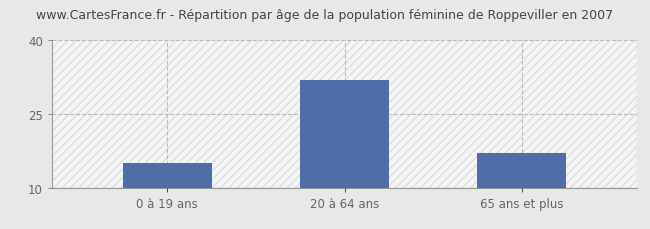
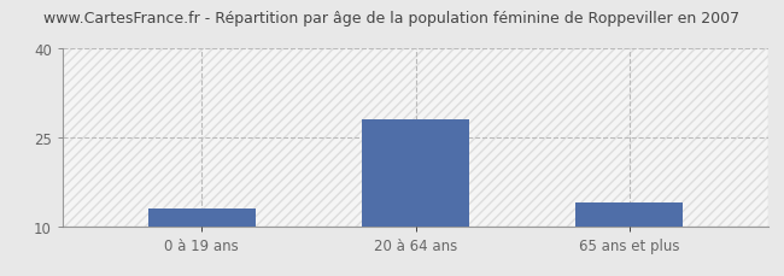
0 à 19 ans: 15 -> 13
20 à 64 ans: 32 -> 28
65 ans et plus: 17 -> 14
